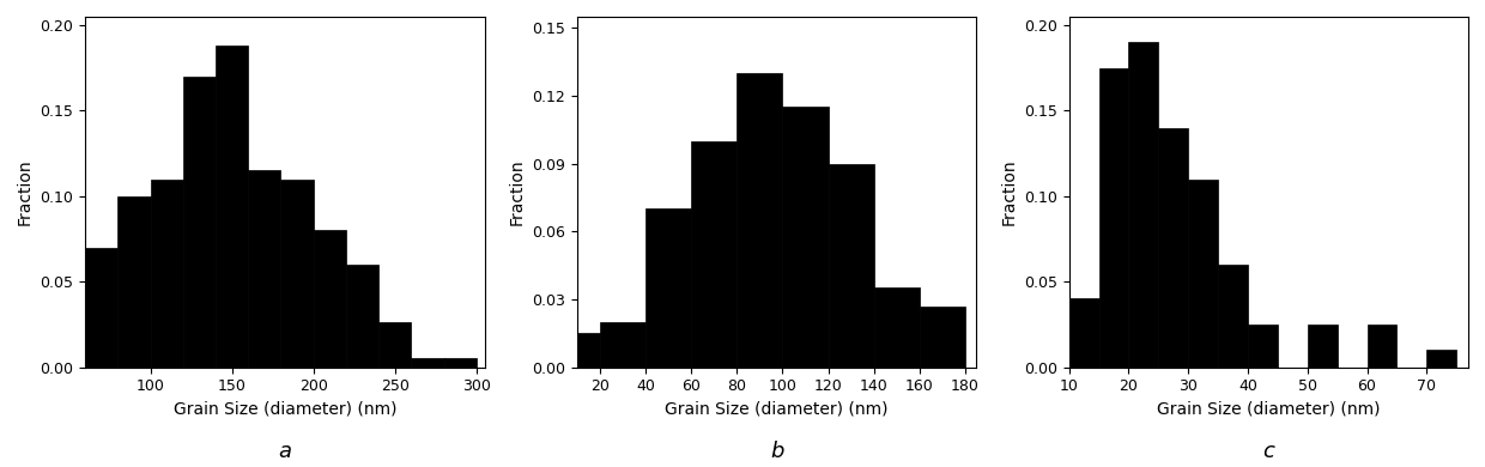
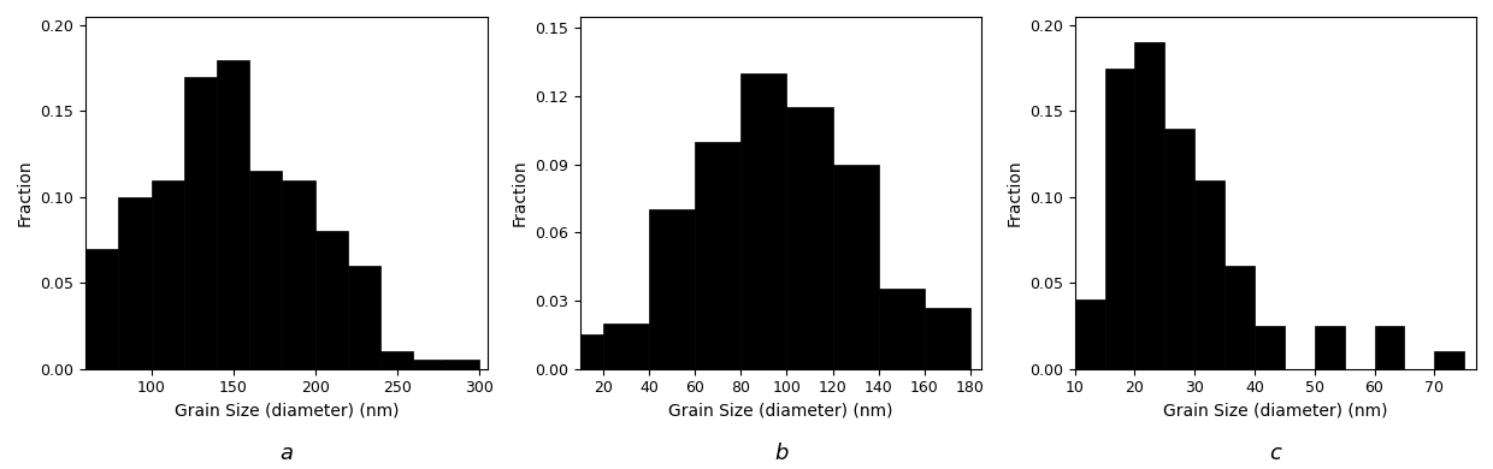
150: 0.188 -> 0.180
250: 0.026 -> 0.010
